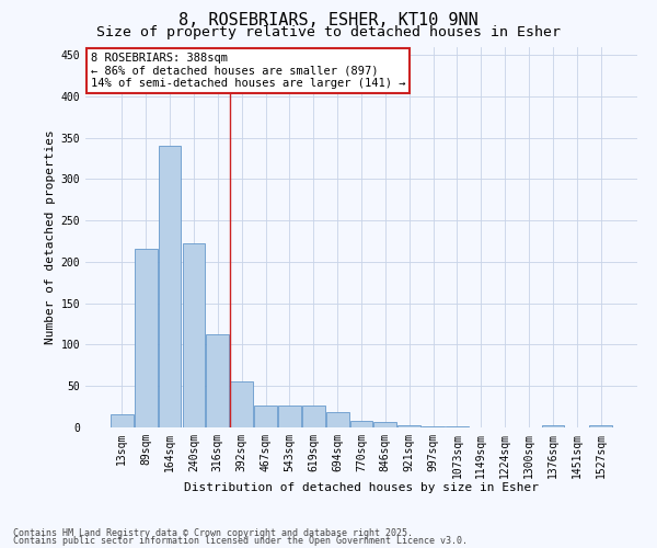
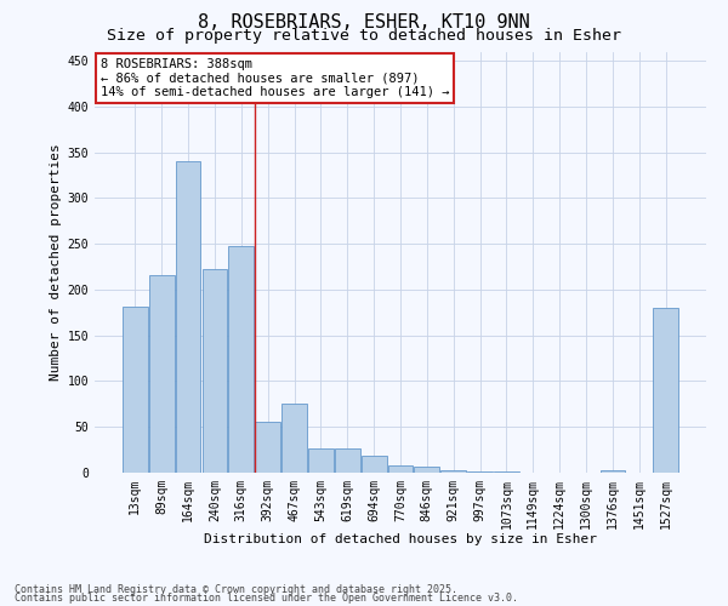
13sqm: 16 -> 182
316sqm: 112 -> 248
467sqm: 27 -> 76
1527sqm: 3 -> 180
